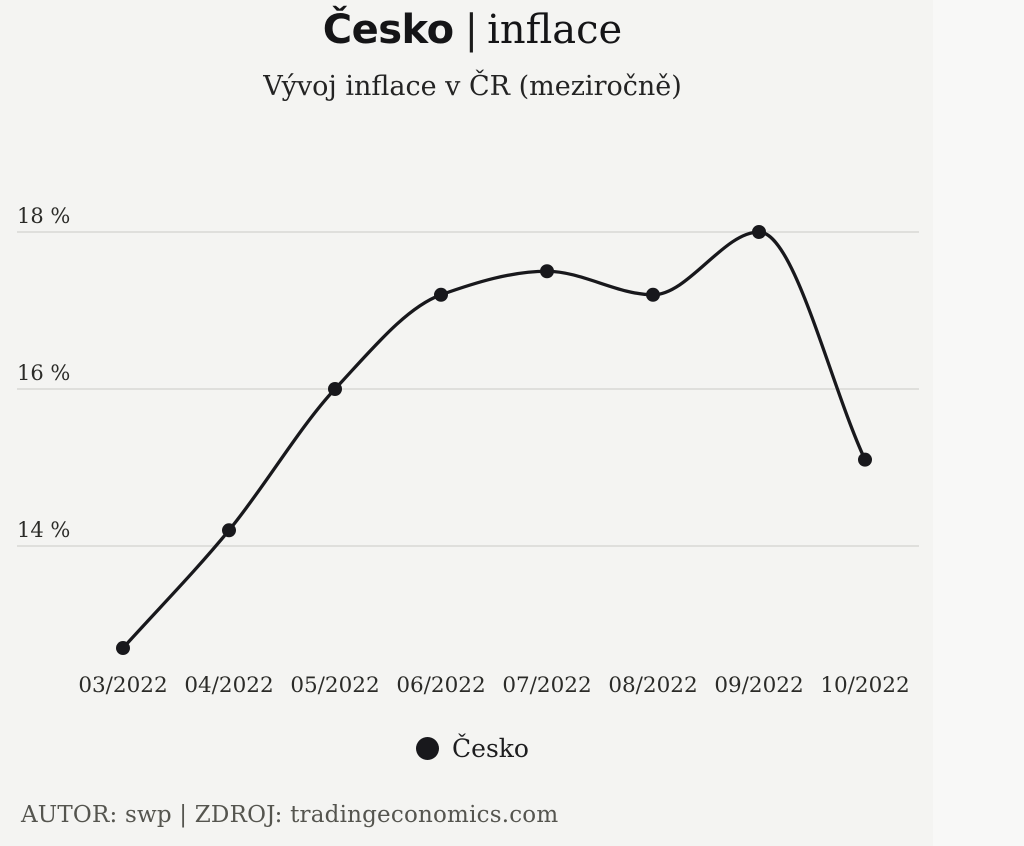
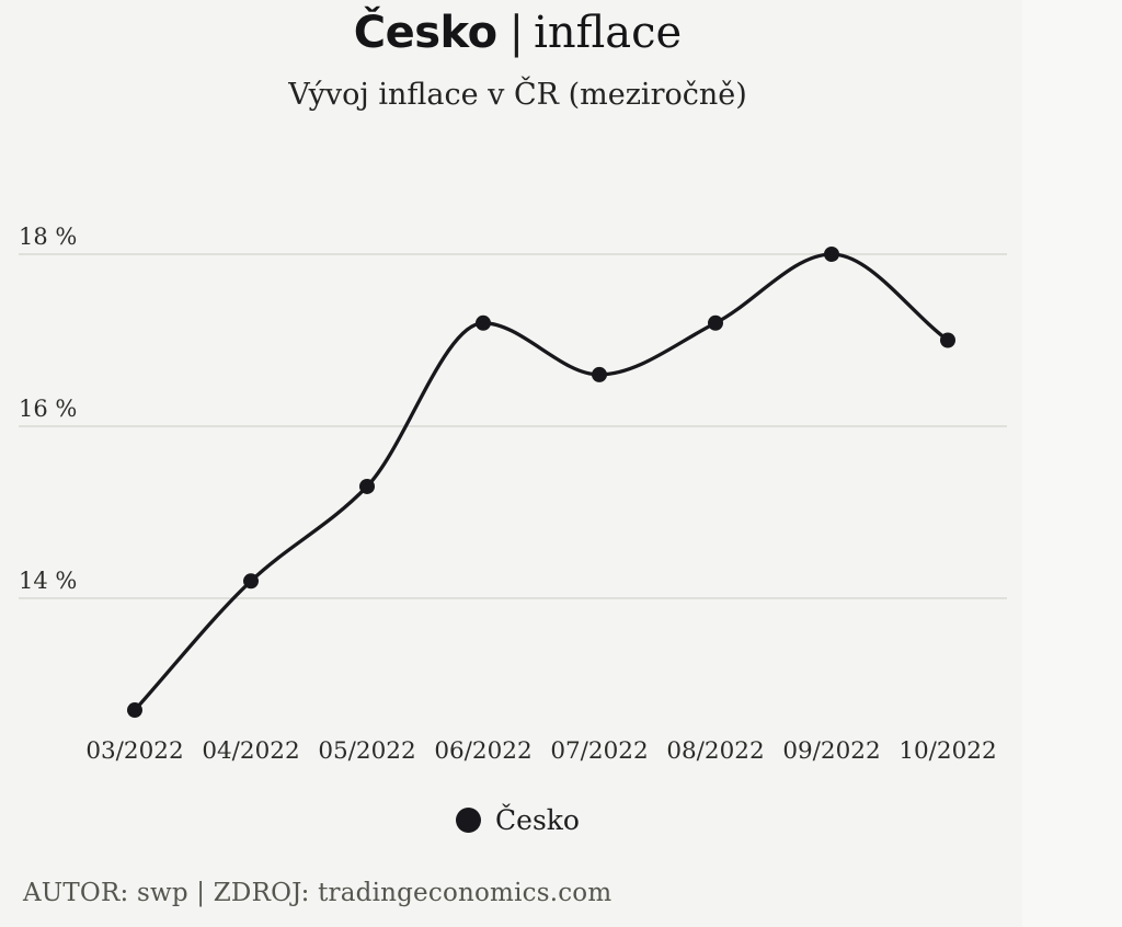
05/2022: 16.0% -> 15.3%
07/2022: 17.5% -> 16.6%
10/2022: 15.1% -> 17.0%
